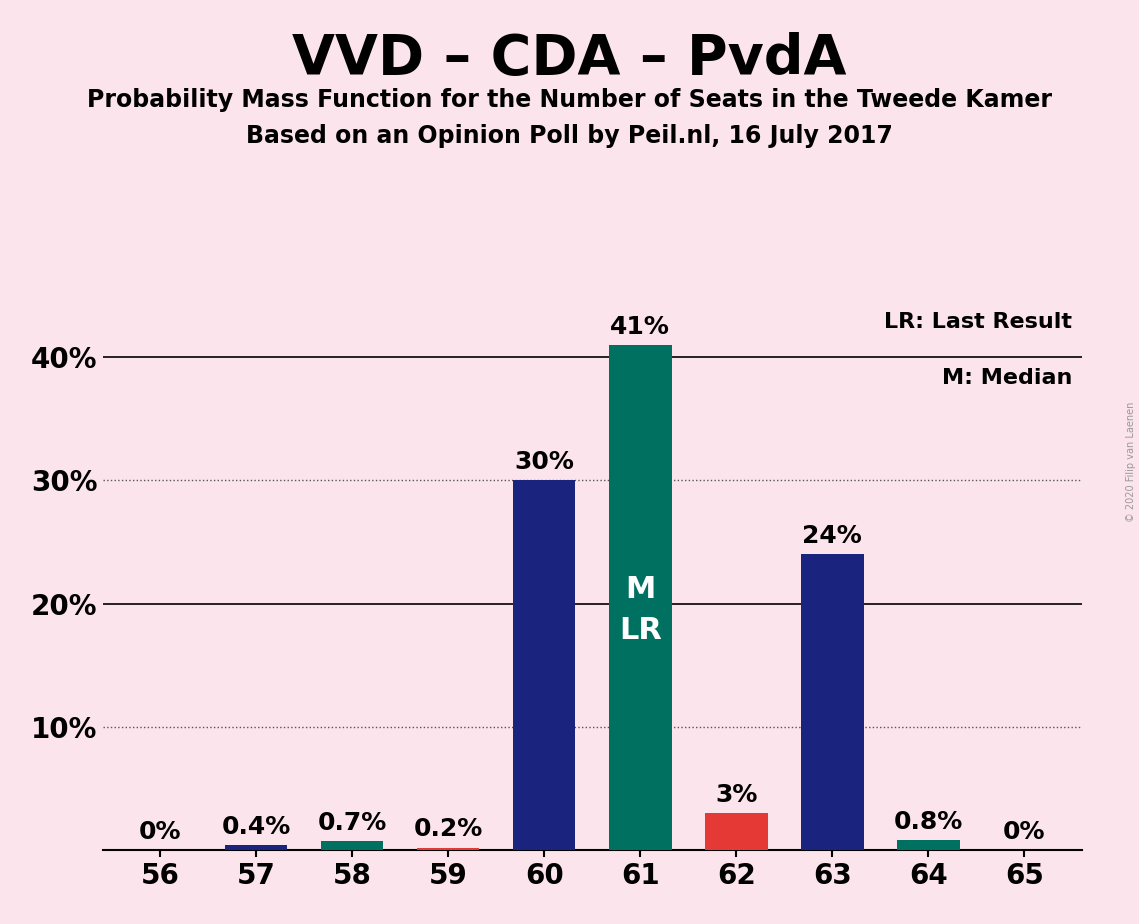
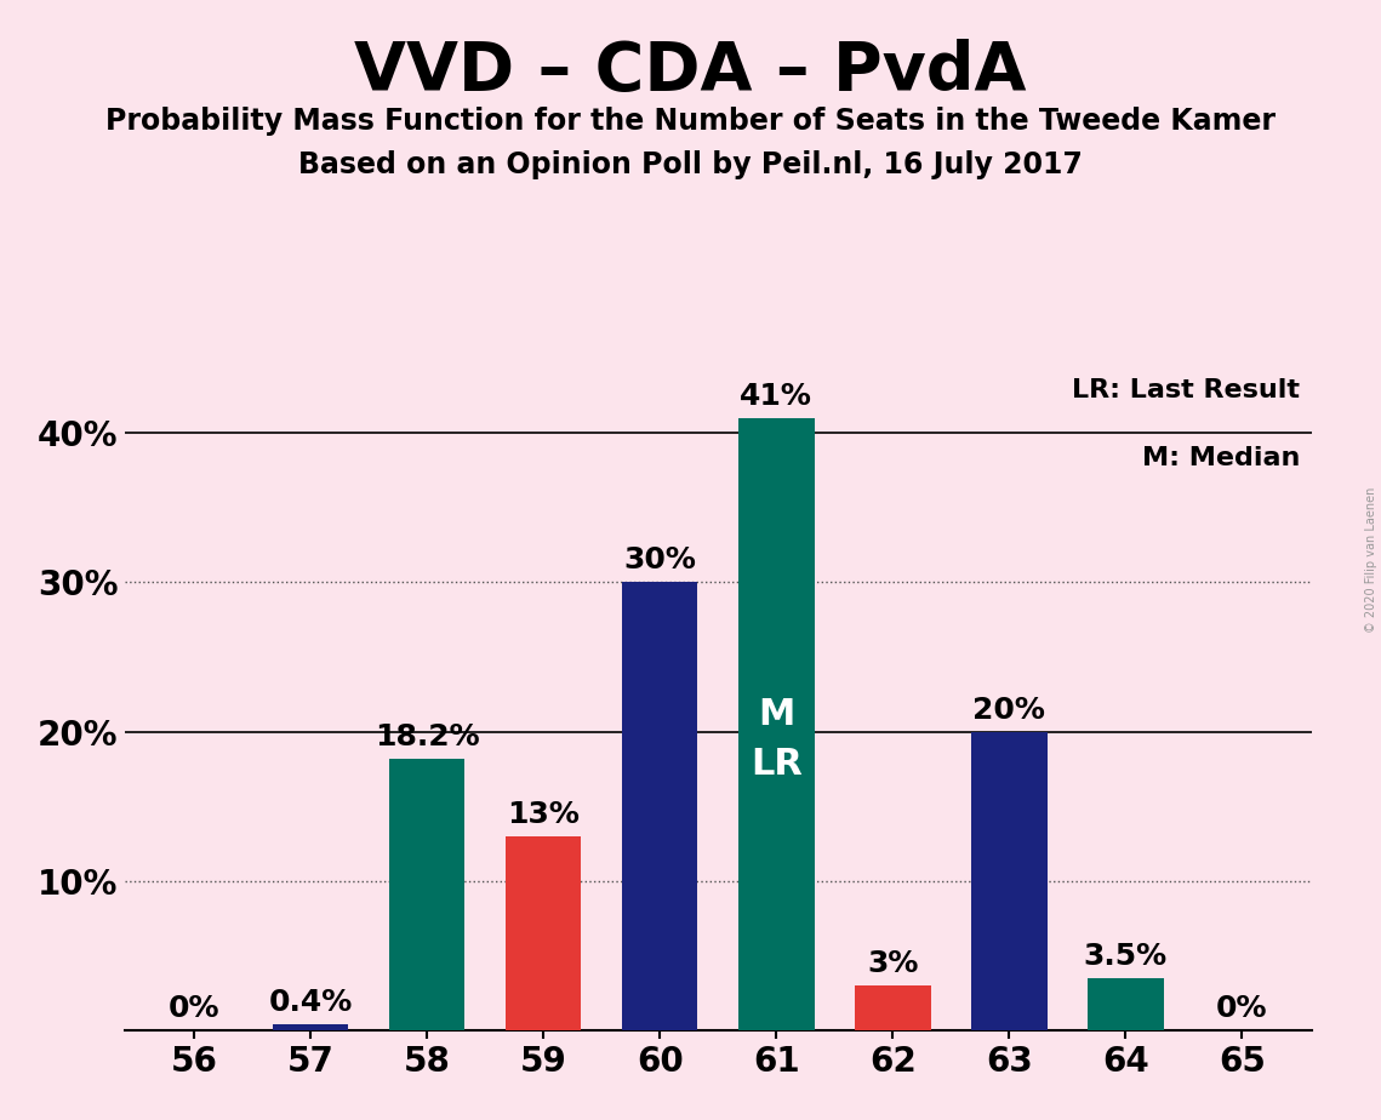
58: 0.7% -> 18.2%
59: 0.2% -> 13%
63: 24% -> 20%
64: 0.8% -> 3.5%
